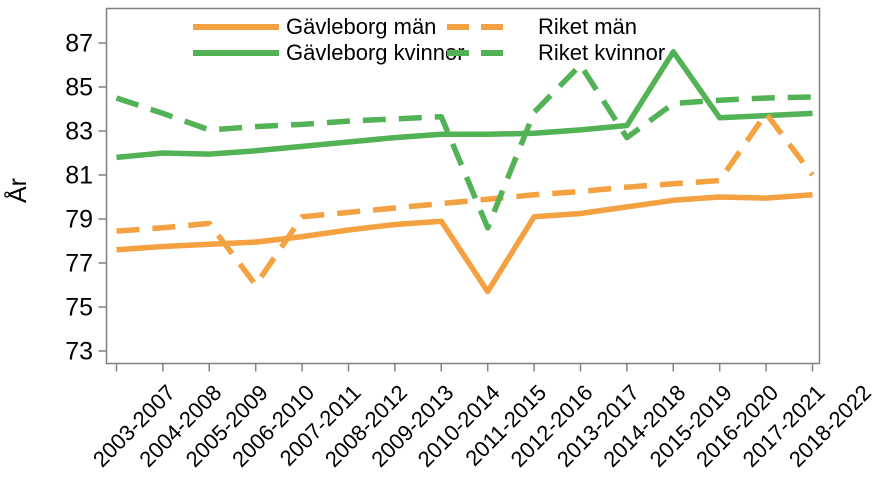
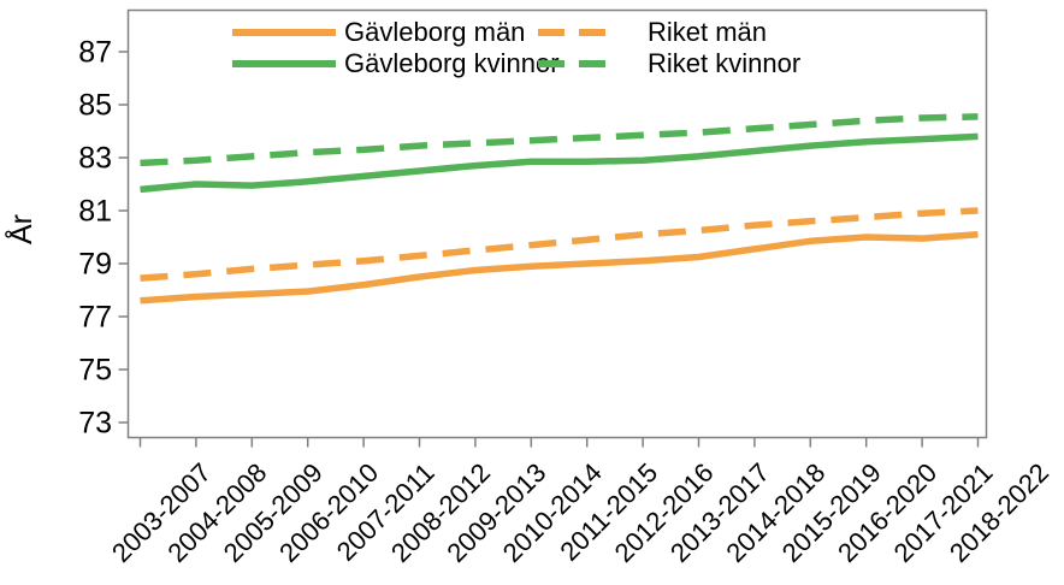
Riket kvinnor/2003-2007: 84.5 -> 82.8
Riket kvinnor/2004-2008: 83.8 -> 82.9
Riket män/2006-2010: 76.0 -> 79.0
Gävleborg män/2011-2015: 75.7 -> 79.0
Riket kvinnor/2011-2015: 78.6 -> 83.8
Riket kvinnor/2013-2017: 86.0 -> 84.0
Riket kvinnor/2014-2018: 82.7 -> 84.1
Gävleborg kvinnor/2015-2019: 86.6 -> 83.5
Riket män/2017-2021: 83.8 -> 80.9
